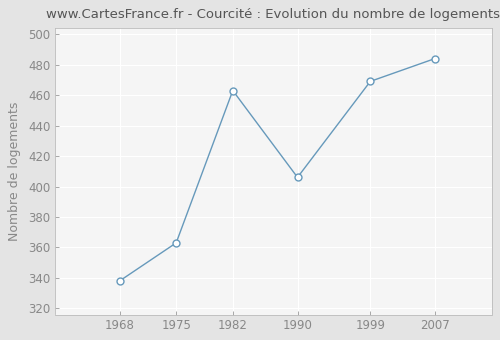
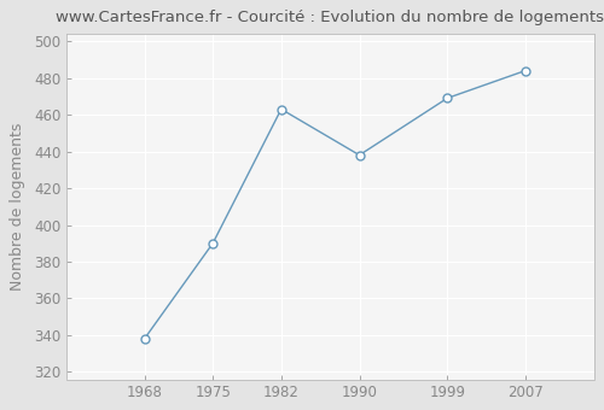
1975: 363 -> 390
1990: 406 -> 438
